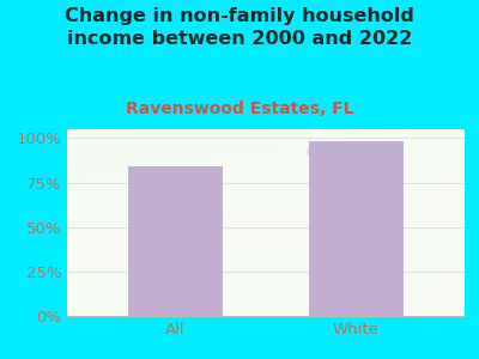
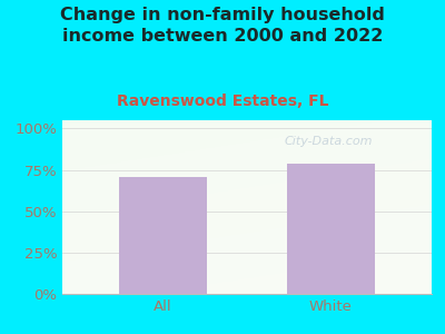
All: 84% -> 70%
White: 98% -> 78%
